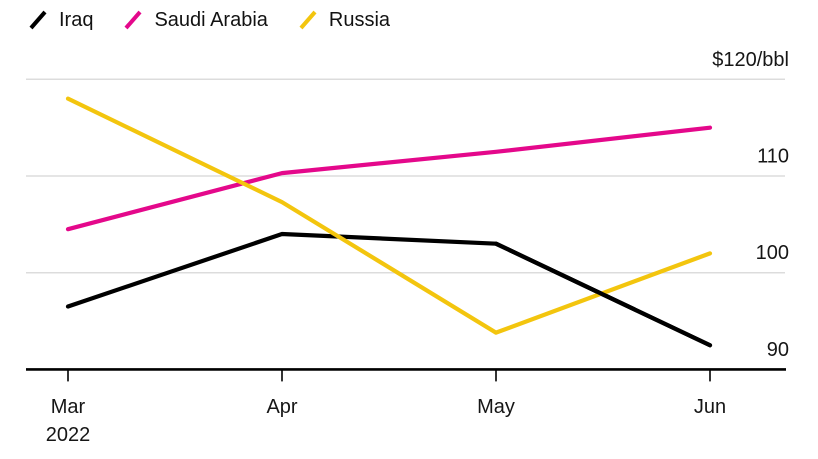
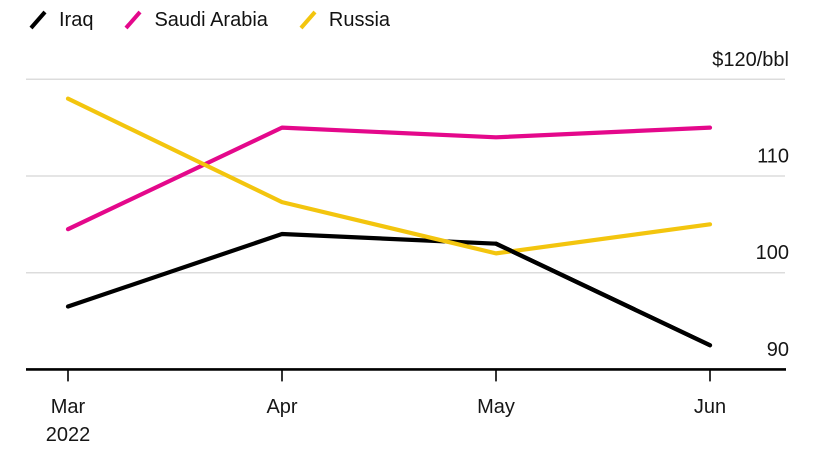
Saudi Arabia/Apr: 110 -> 115
Saudi Arabia/May: 112 -> 114
Russia/May: 94 -> 102
Russia/Jun: 102 -> 105
